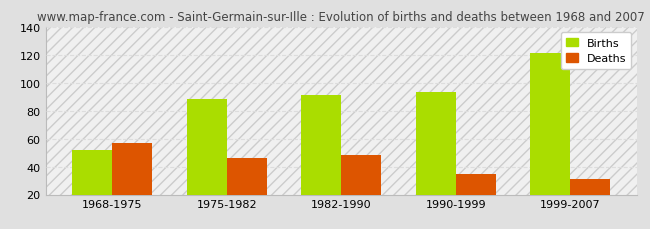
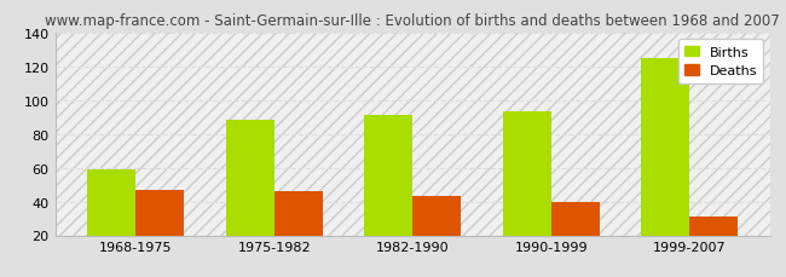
Births/1968-1975: 52 -> 59
Deaths/1968-1975: 57 -> 47
Deaths/1982-1990: 48 -> 43
Deaths/1990-1999: 35 -> 40
Births/1999-2007: 121 -> 125
